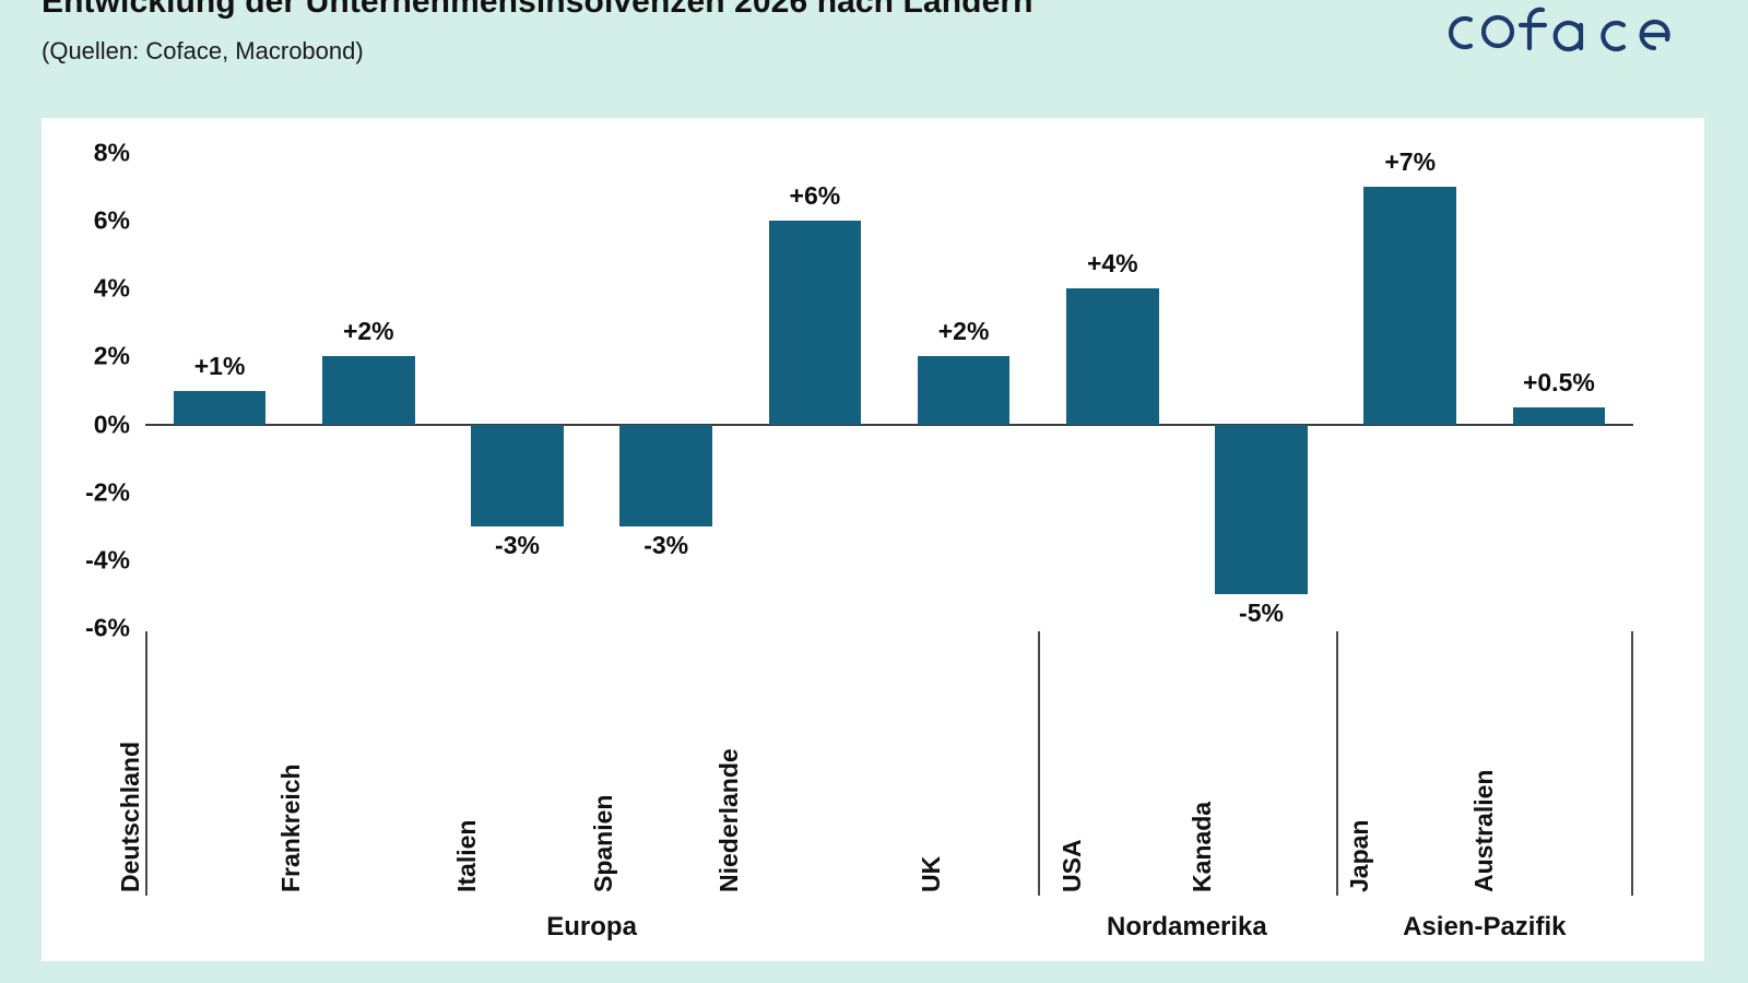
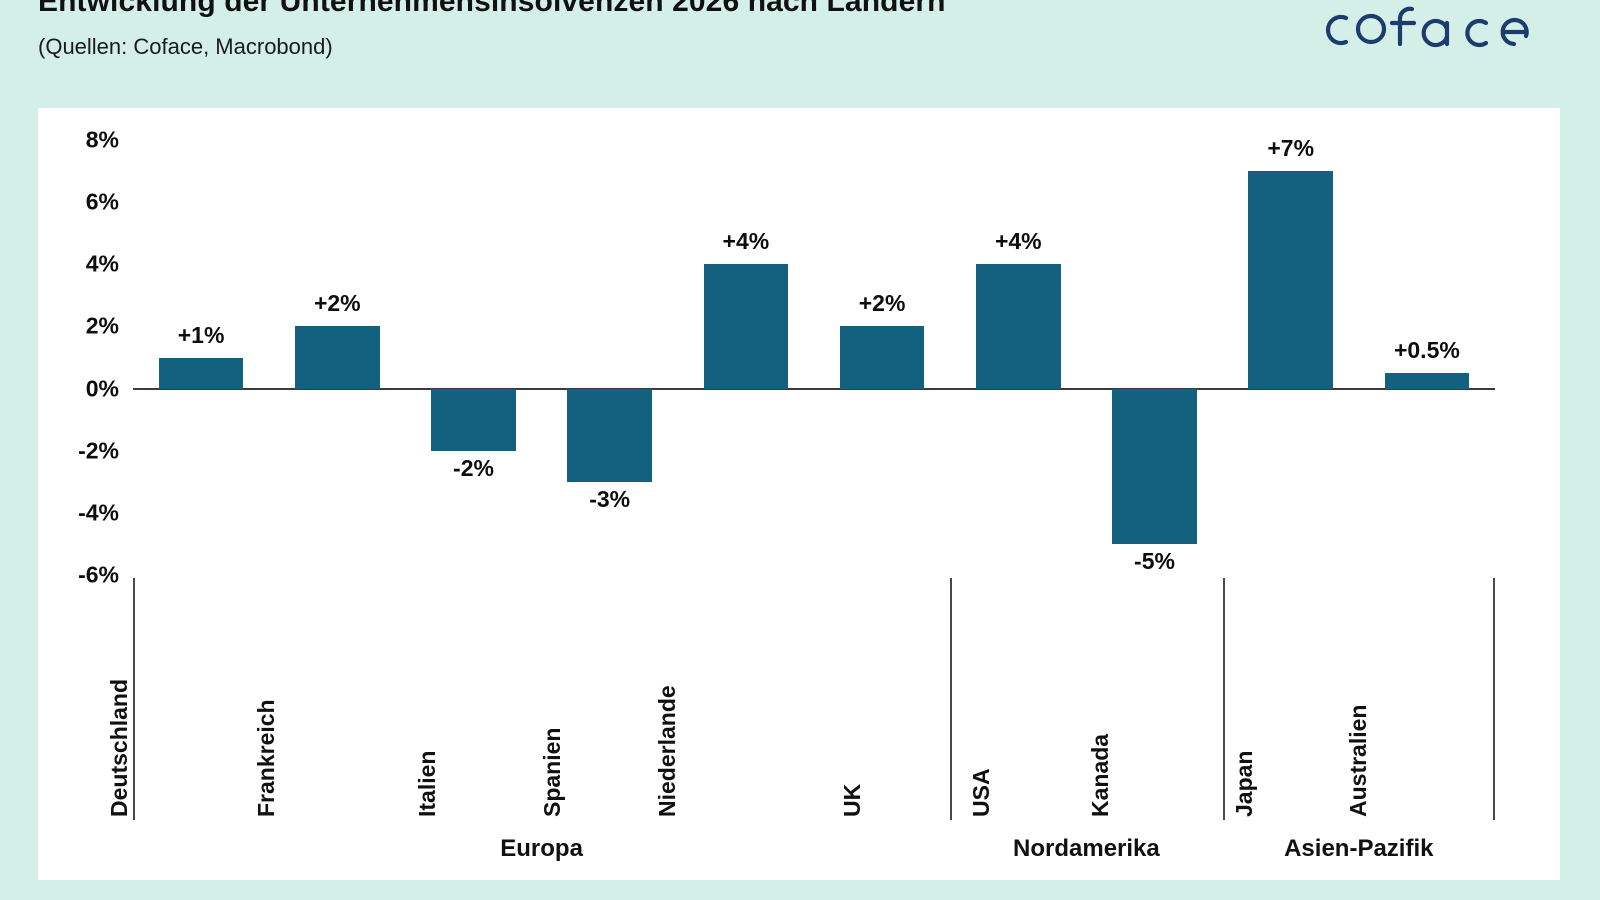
Italien: -3% -> -2%
Niederlande: +6% -> +4%
